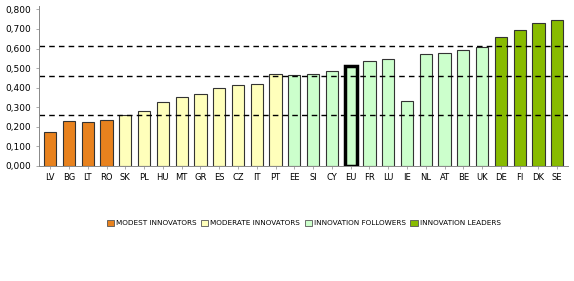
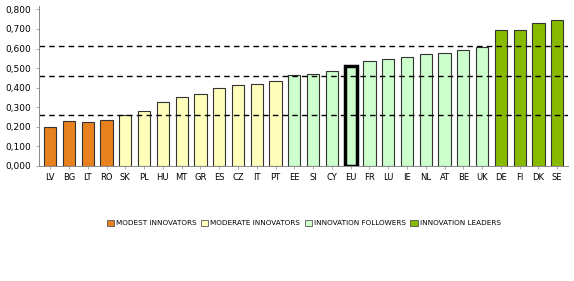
LV: 0,17 -> 0,20
PT: 0,47 -> 0,43
IE: 0,33 -> 0,56
DE: 0,66 -> 0,69
